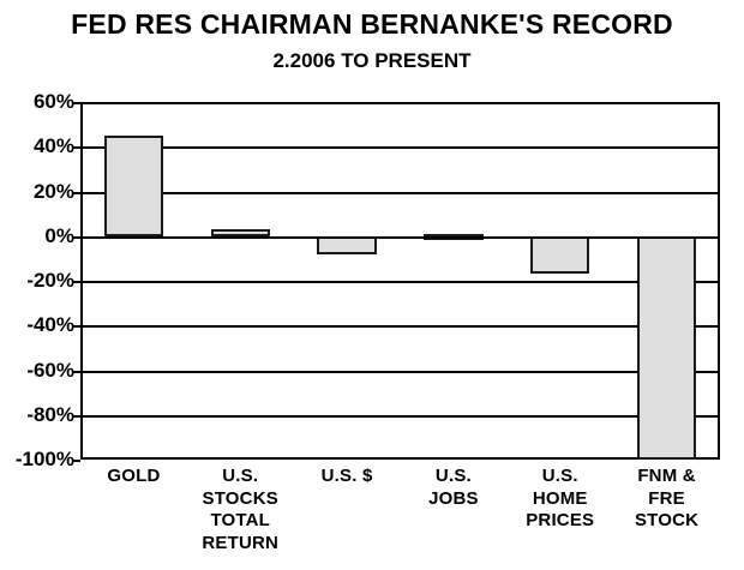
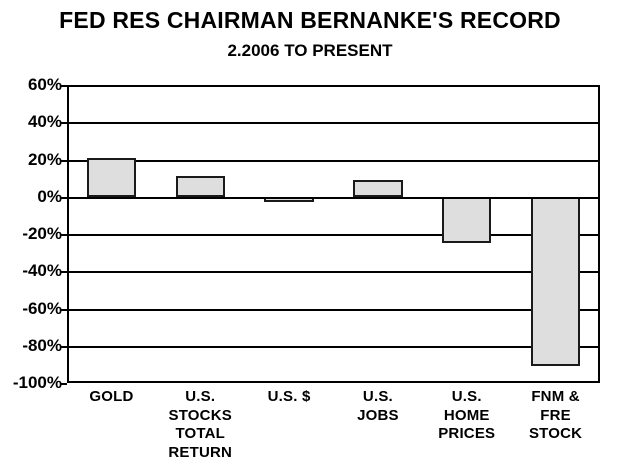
GOLD: 45% -> 21%
U.S. STOCKS TOTAL RETURN: 3% -> 11%
U.S. $: -8% -> -3%
U.S. JOBS: 1% -> 9%
U.S. HOME PRICES: -17% -> -25%
FNM & FRE STOCK: -100% -> -91%
